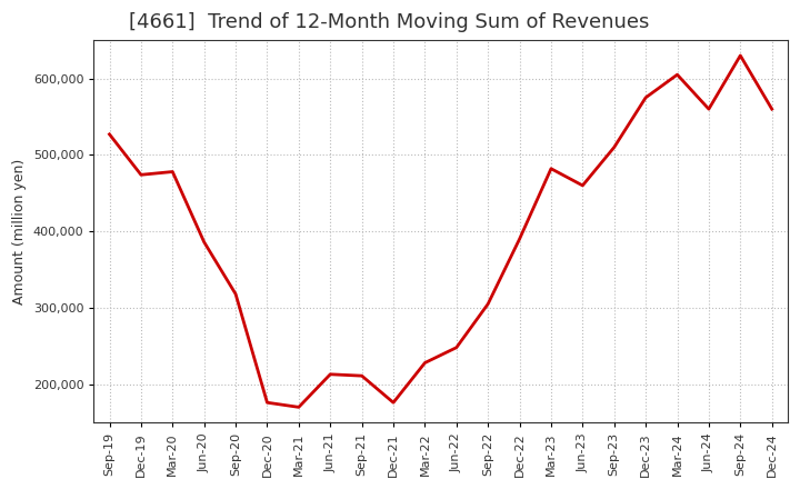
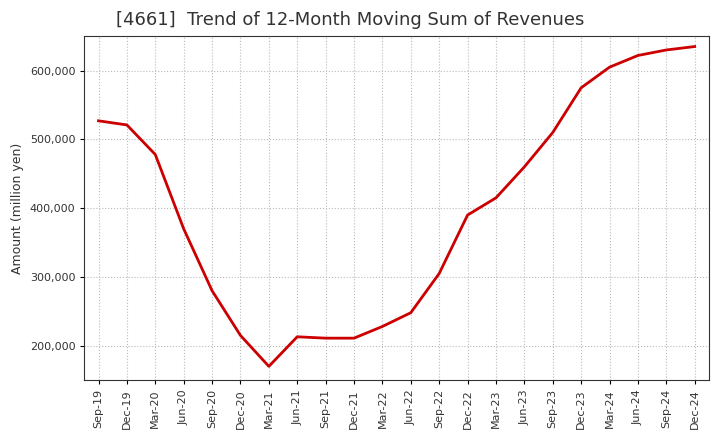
Dec-19: 474,000 -> 521,000
Jun-20: 386,000 -> 370,000
Sep-20: 318,000 -> 280,000
Dec-20: 176,000 -> 215,000
Dec-21: 176,000 -> 211,000
Mar-23: 482,000 -> 415,000
Jun-24: 560,000 -> 622,000
Dec-24: 560,000 -> 635,000
